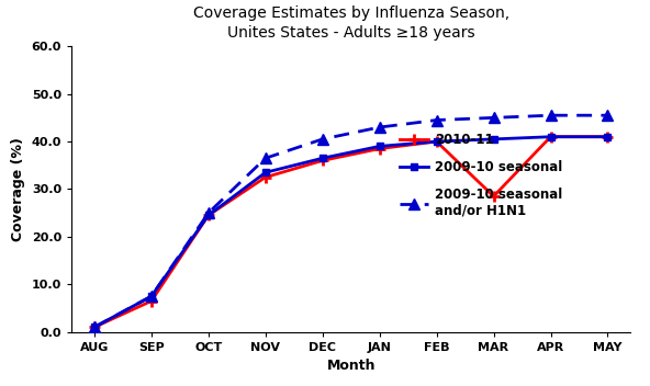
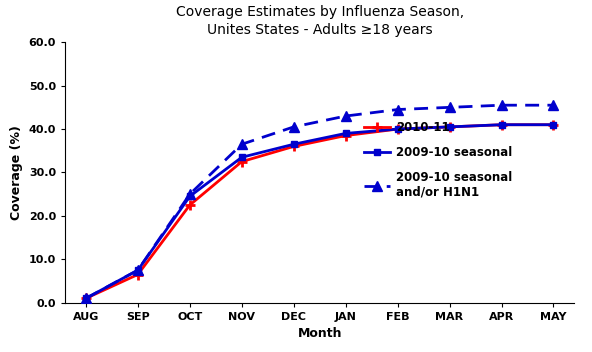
2010-11/OCT: 24.5 -> 22.5
2010-11/MAR: 28.5 -> 40.5
